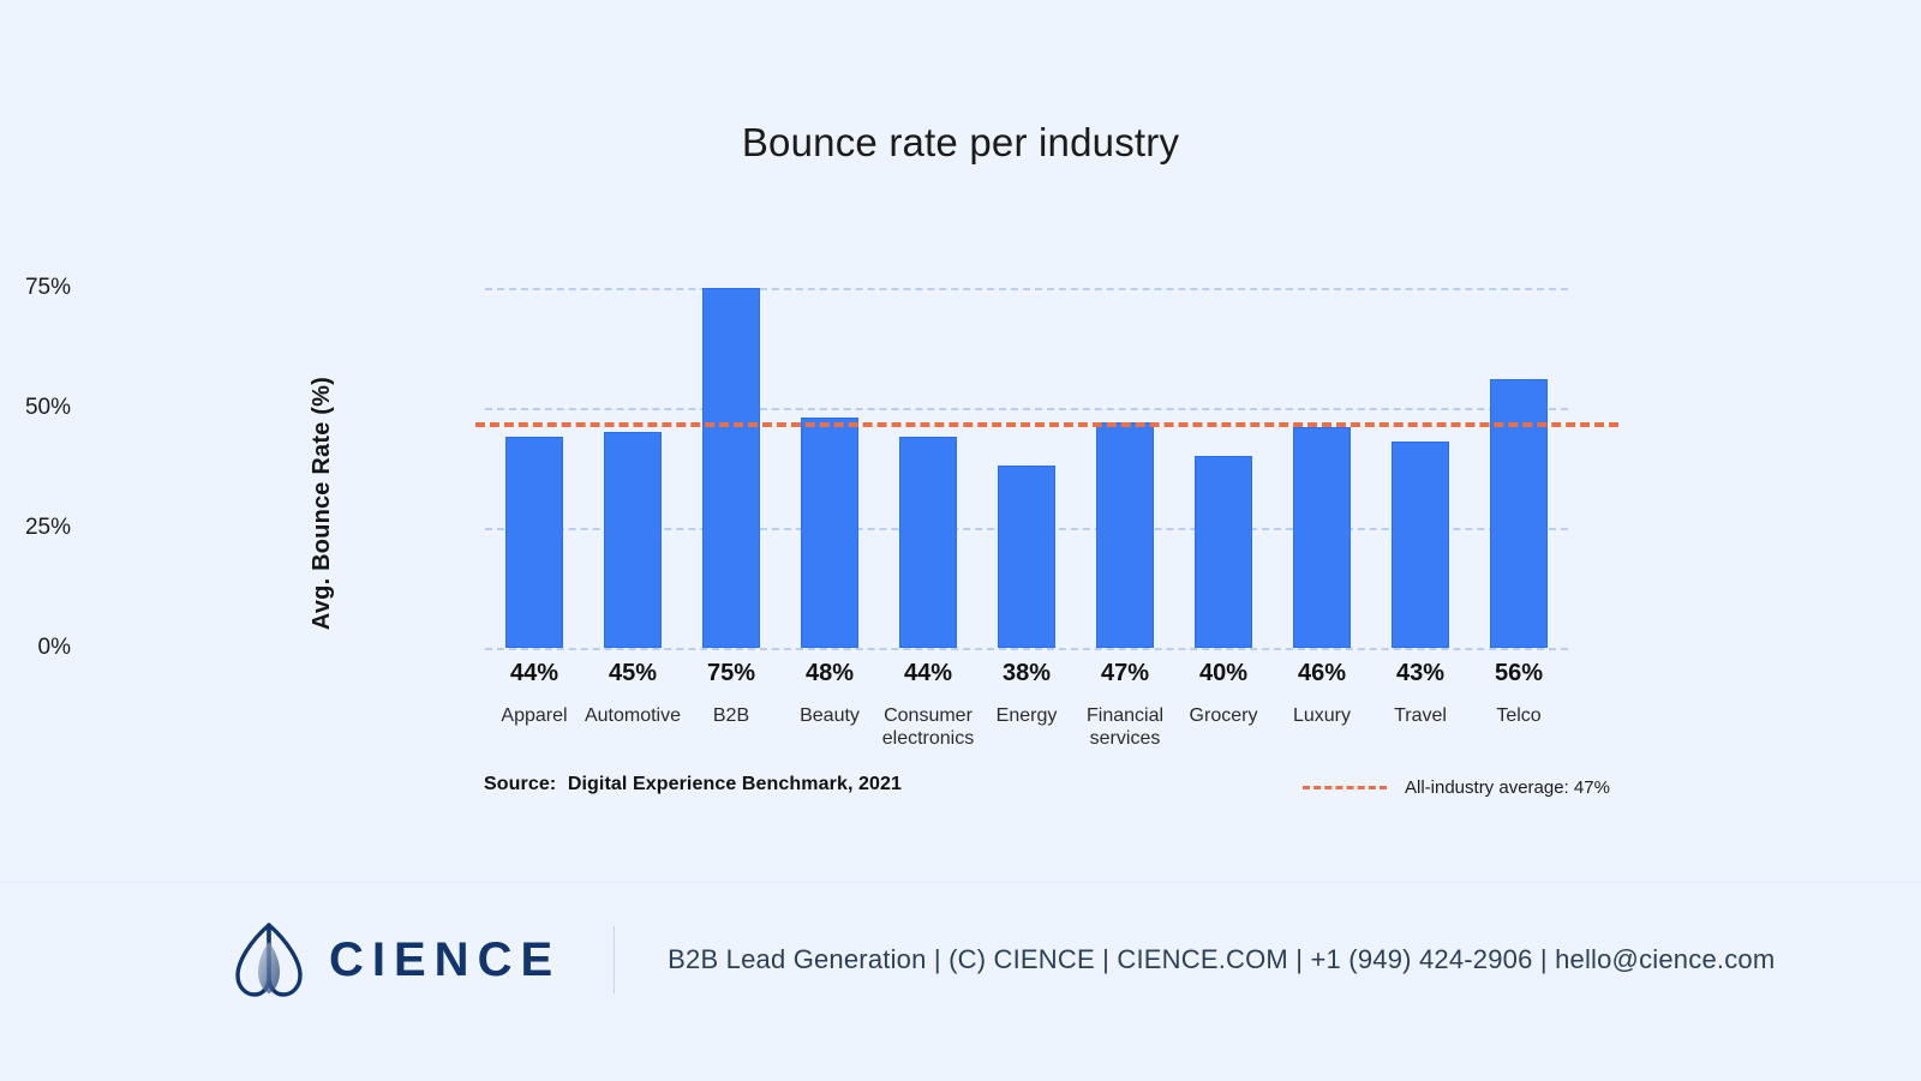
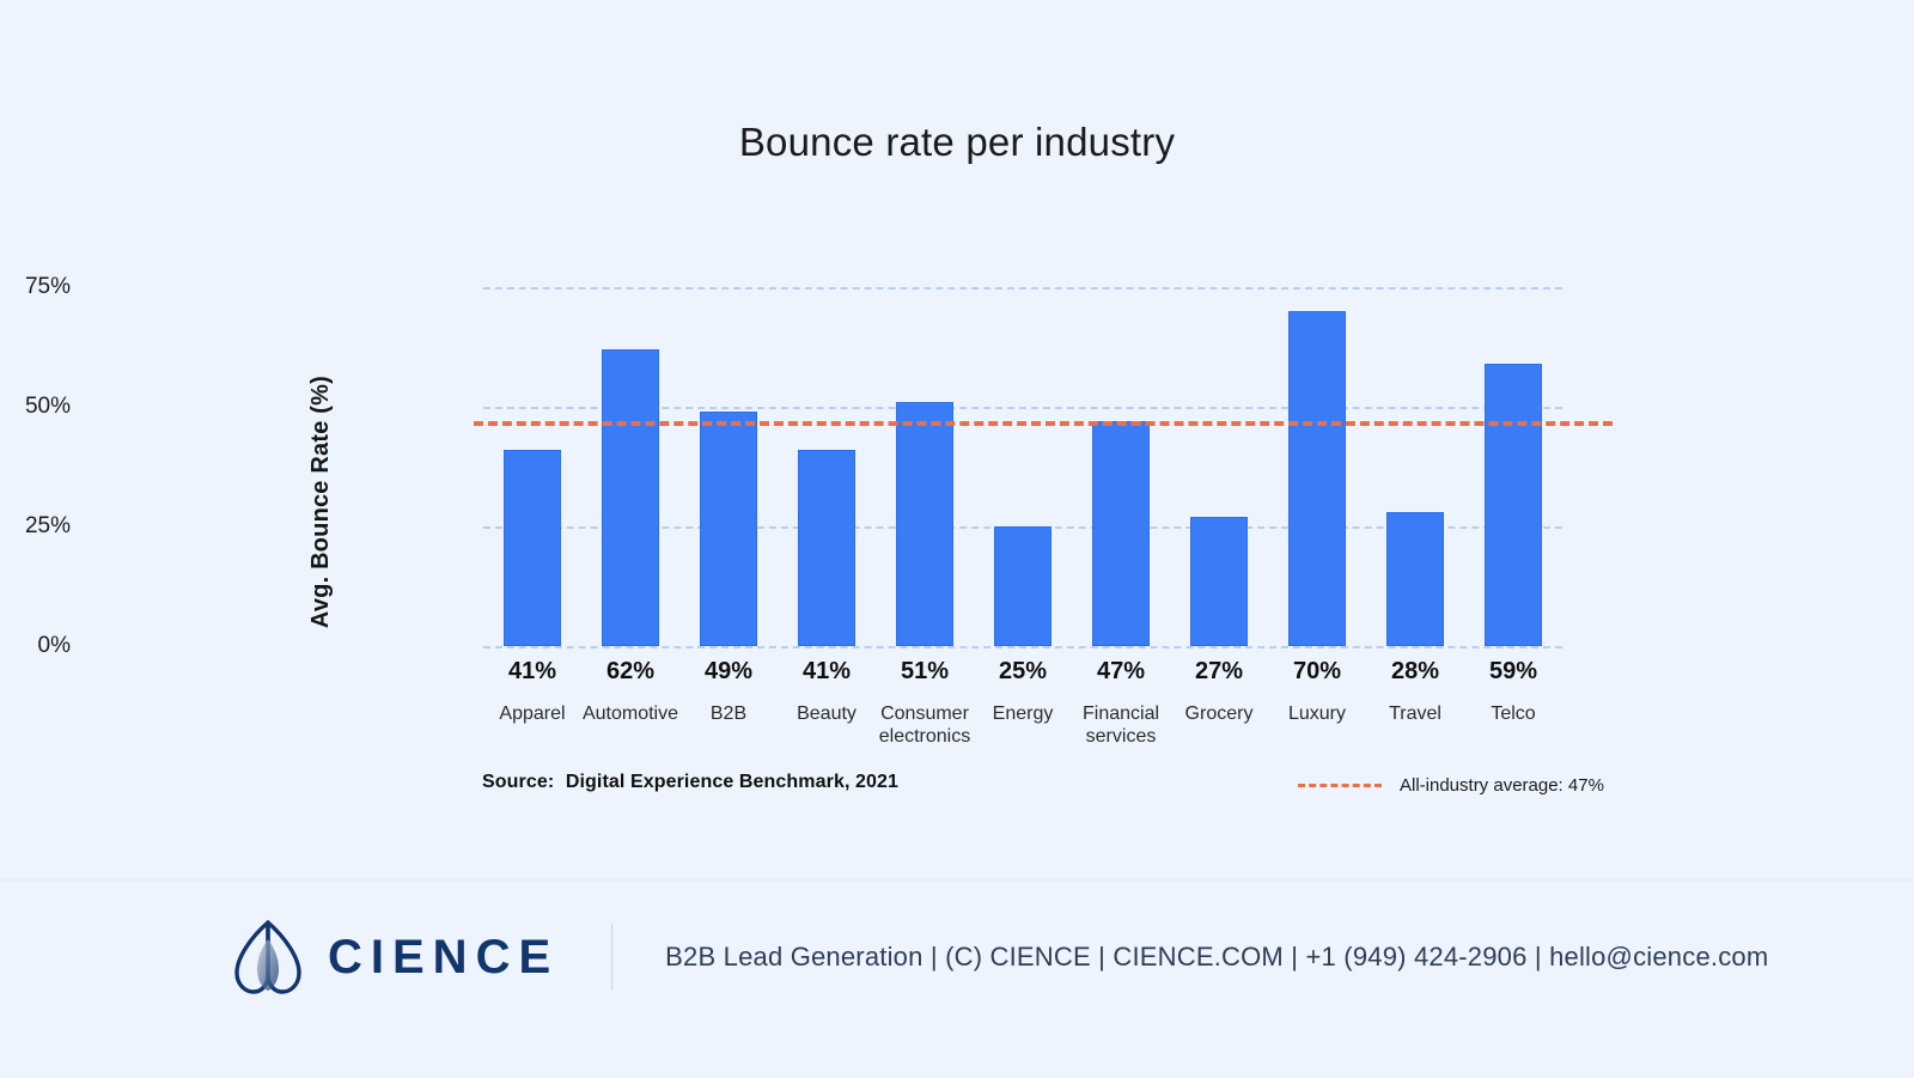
Apparel: 44% -> 41%
Automotive: 45% -> 62%
B2B: 75% -> 49%
Beauty: 48% -> 41%
Consumer electronics: 44% -> 51%
Energy: 38% -> 25%
Grocery: 40% -> 27%
Luxury: 46% -> 70%
Travel: 43% -> 28%
Telco: 56% -> 59%
